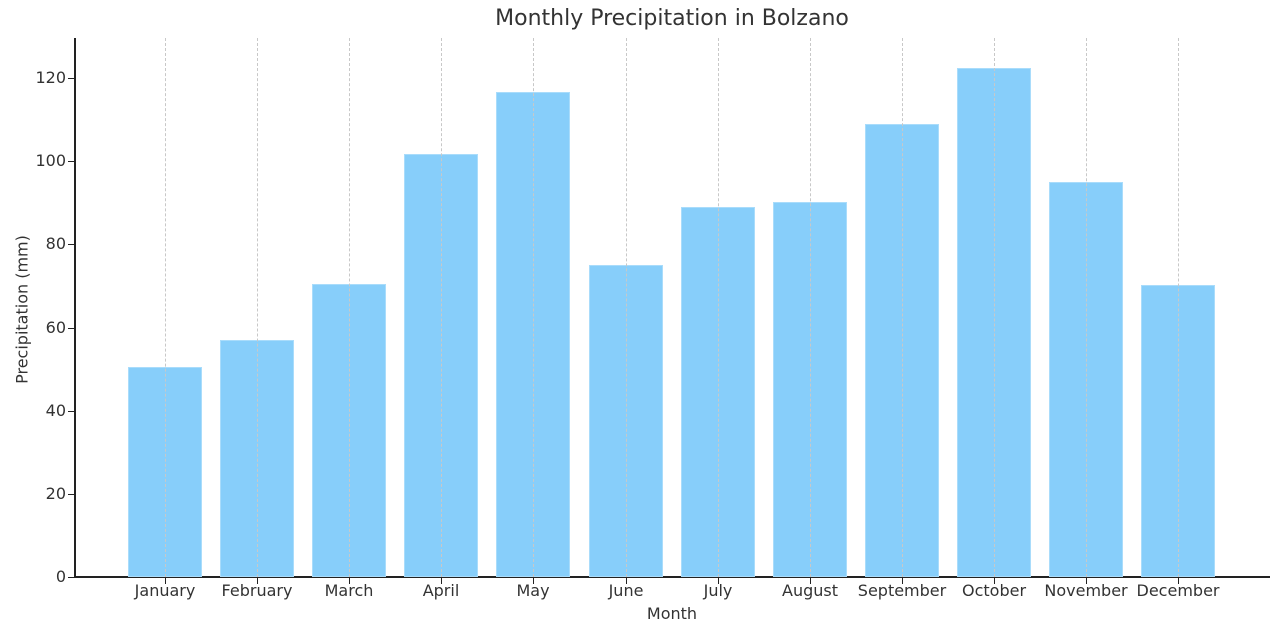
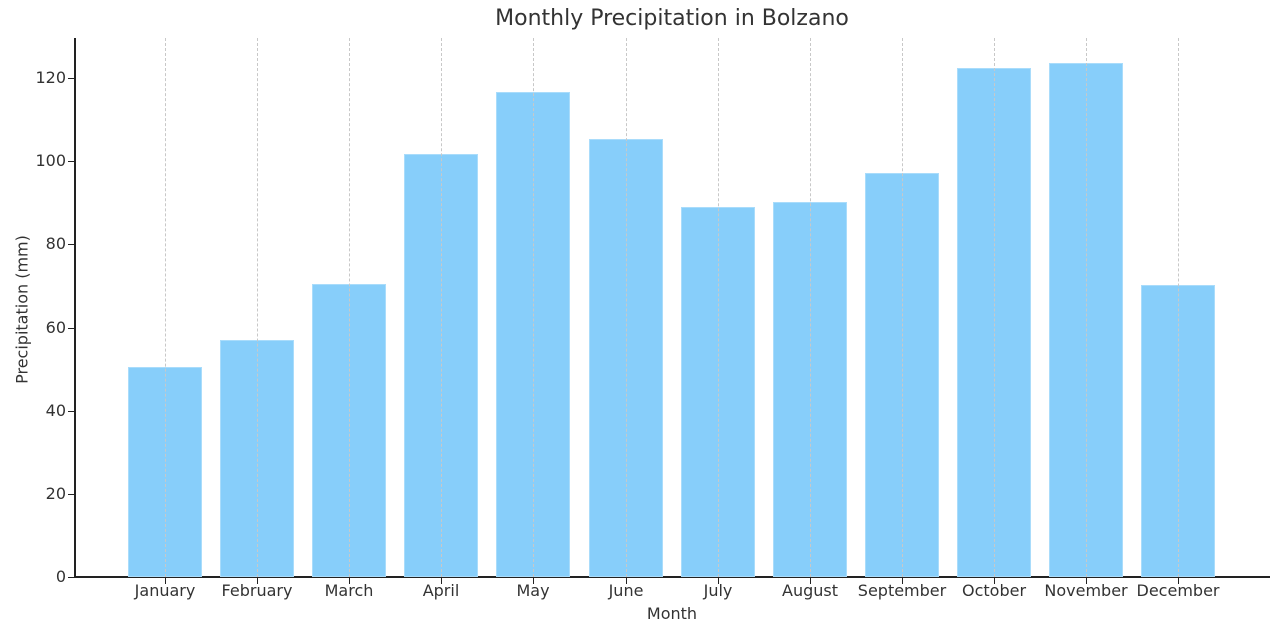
June: 75 -> 105
September: 109 -> 97
November: 95 -> 124
